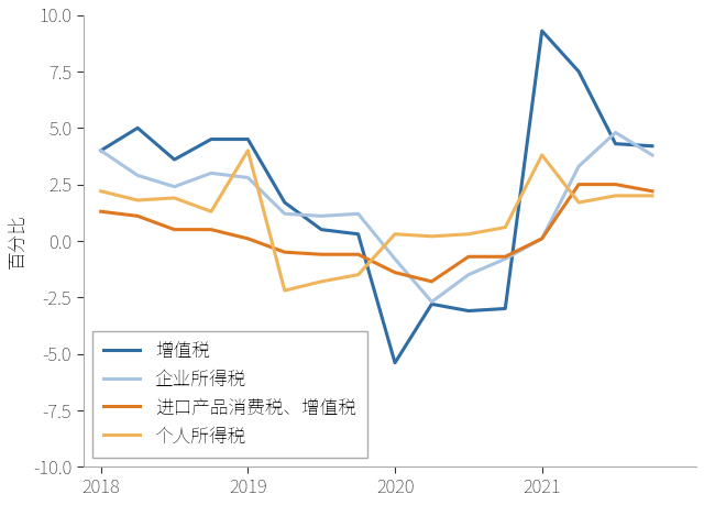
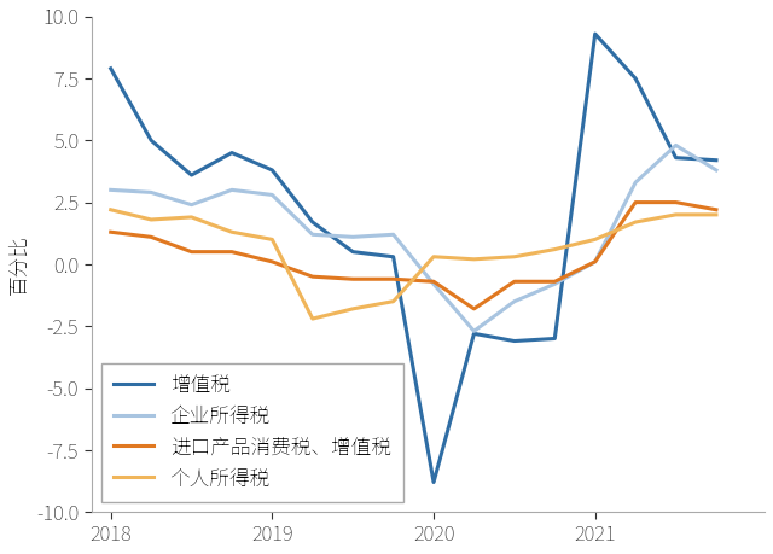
增值税/2018: 4.0 -> 7.9
企业所得税/2018: 4.0 -> 3.0
增值税/2019: 4.5 -> 3.8
个人所得税/2019: 4.0 -> 1.0
增值税/2020: -5.4 -> -8.8
进口产品消费税、增值税/2020: -1.4 -> -0.7
个人所得税/2021: 3.8 -> 1.0
